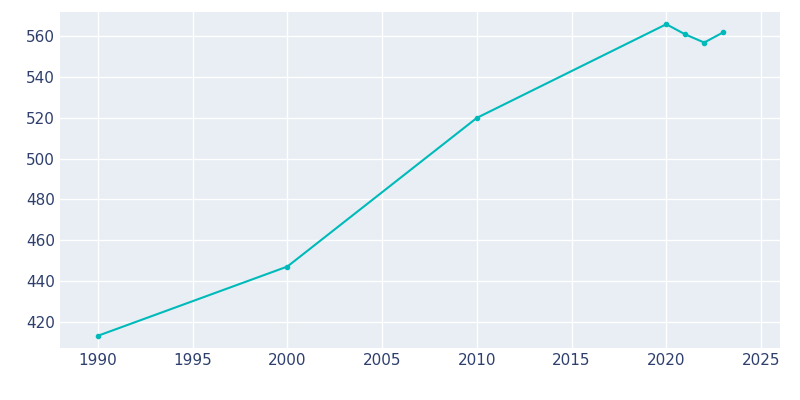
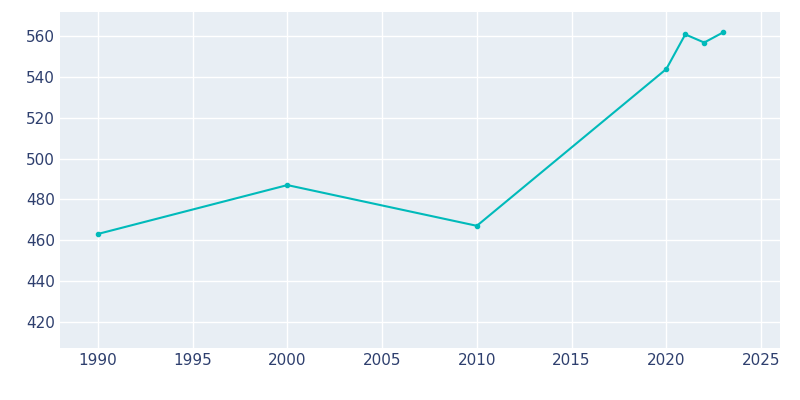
1990: 413 -> 463
2000: 447 -> 487
2010: 520 -> 467
2020: 566 -> 544
